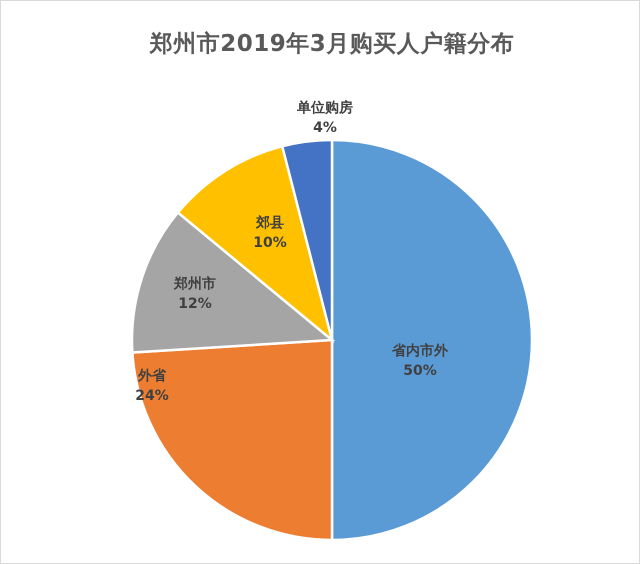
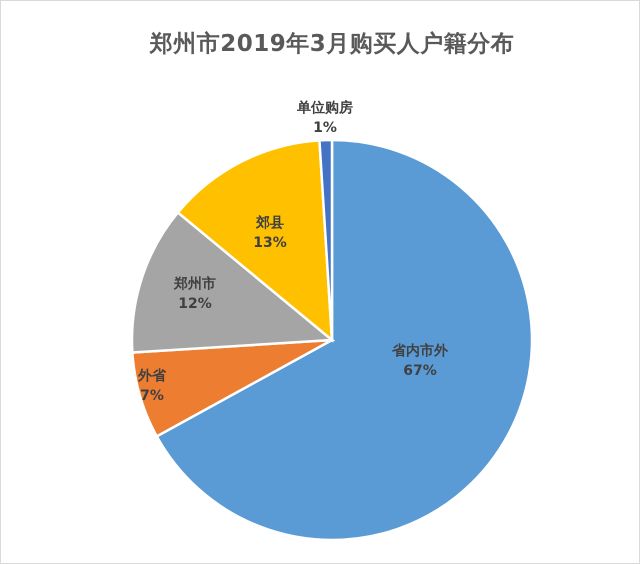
省内市外: 50% -> 67%
外省: 24% -> 7%
郊县: 10% -> 13%
单位购房: 4% -> 1%
